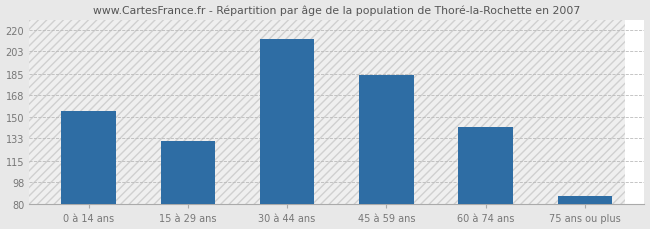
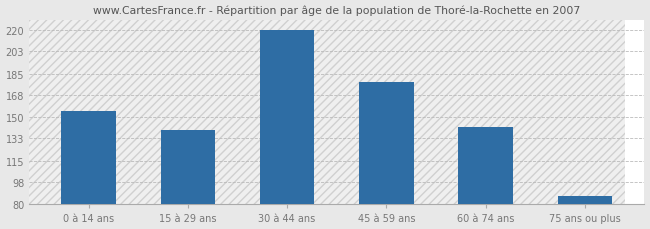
15 à 29 ans: 131 -> 140
30 à 44 ans: 213 -> 220
45 à 59 ans: 184 -> 178
